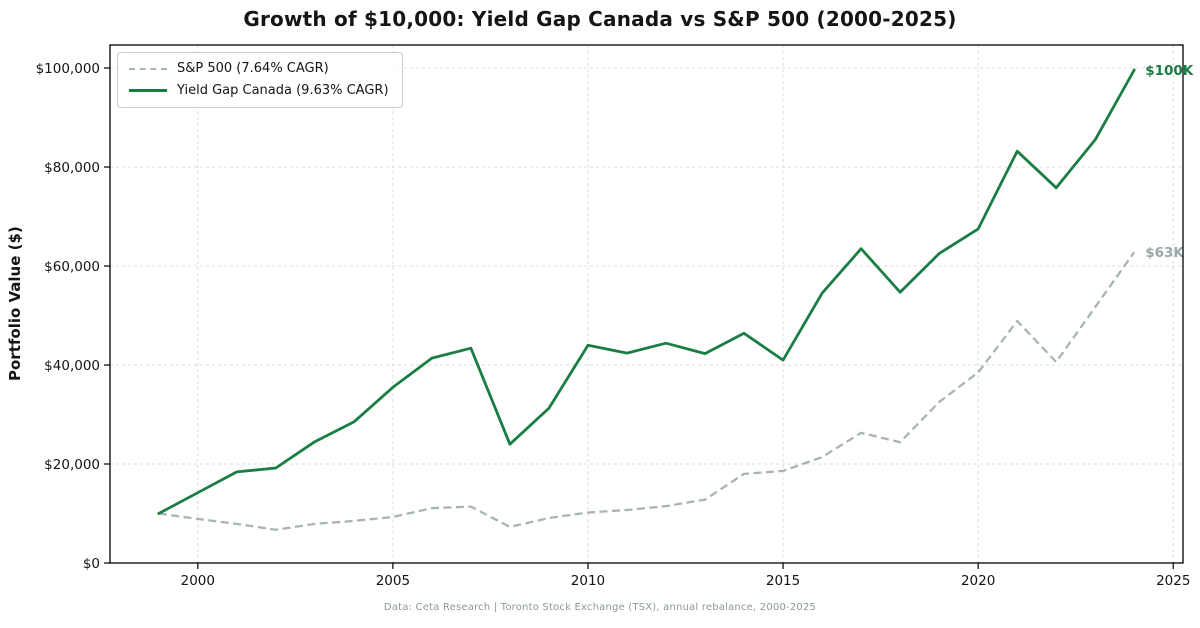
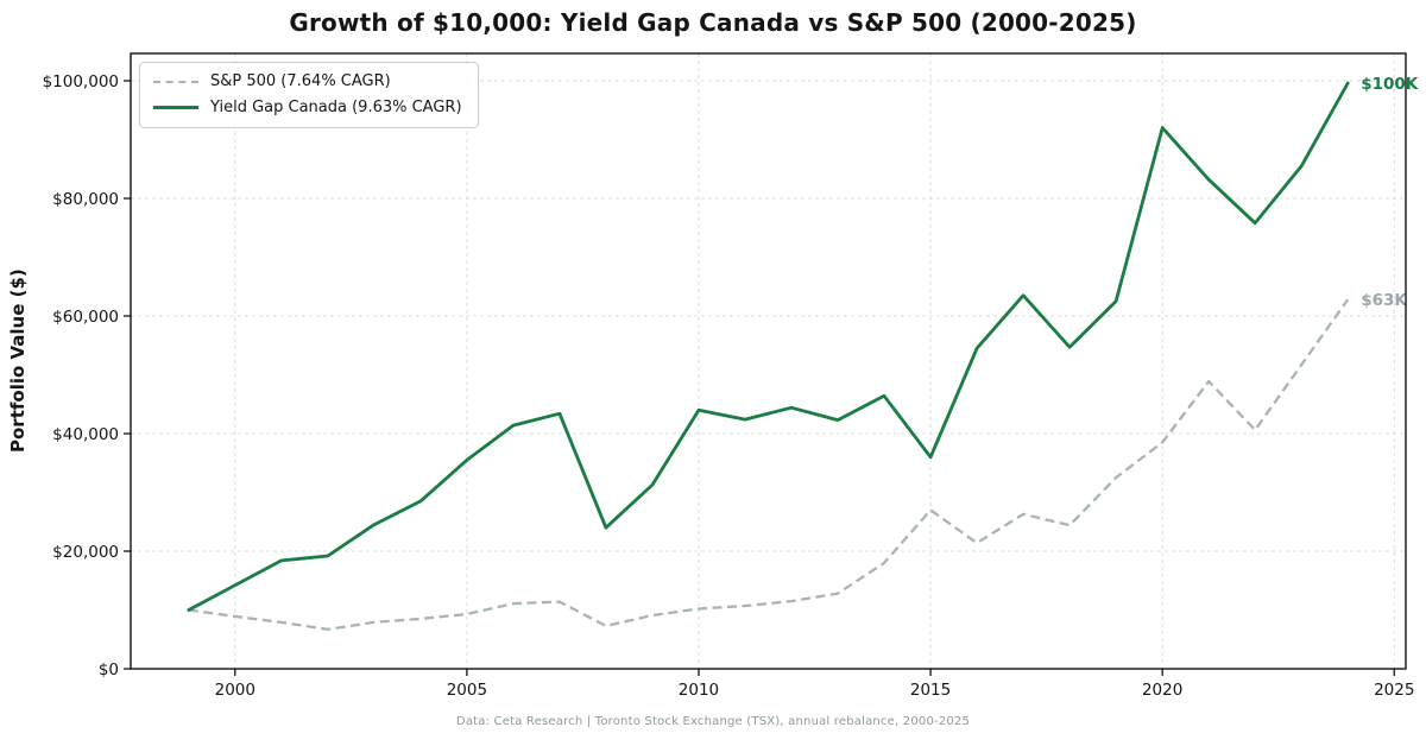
S&P 500 (7.64% CAGR)/2015: $19000 -> $27000
Yield Gap Canada (9.63% CAGR)/2015: $41000 -> $36000
Yield Gap Canada (9.63% CAGR)/2020: $68000 -> $92000
